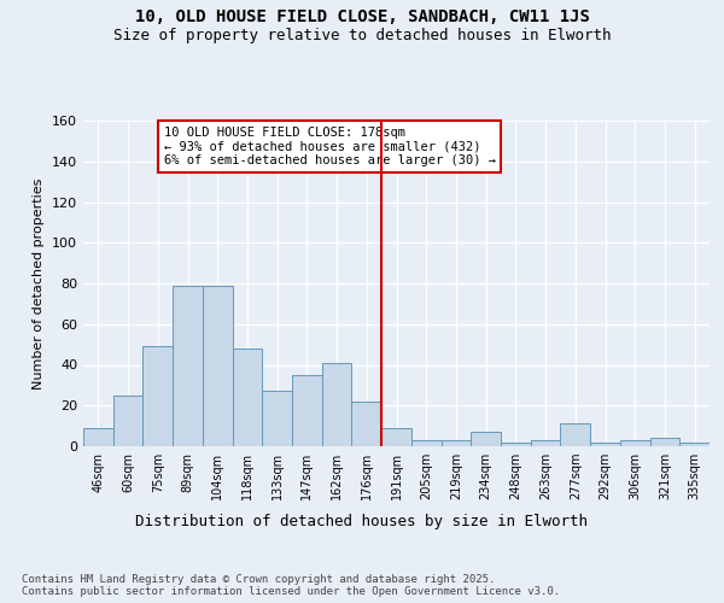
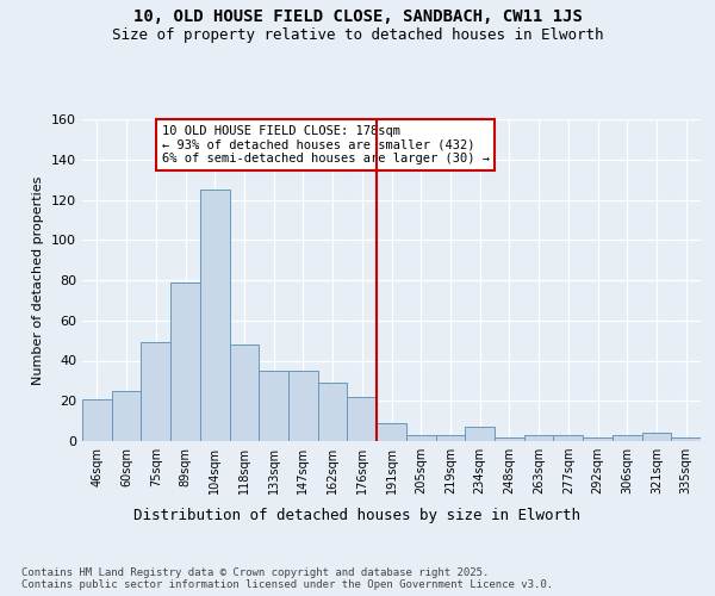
46sqm: 9 -> 21
104sqm: 79 -> 125
133sqm: 27 -> 35
162sqm: 41 -> 29
277sqm: 11 -> 3
